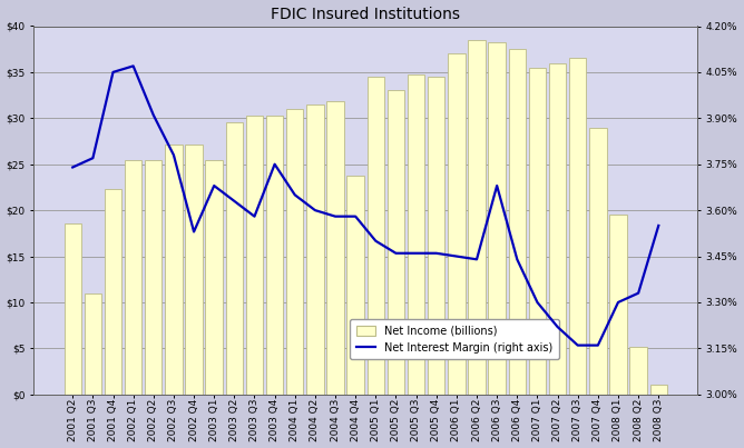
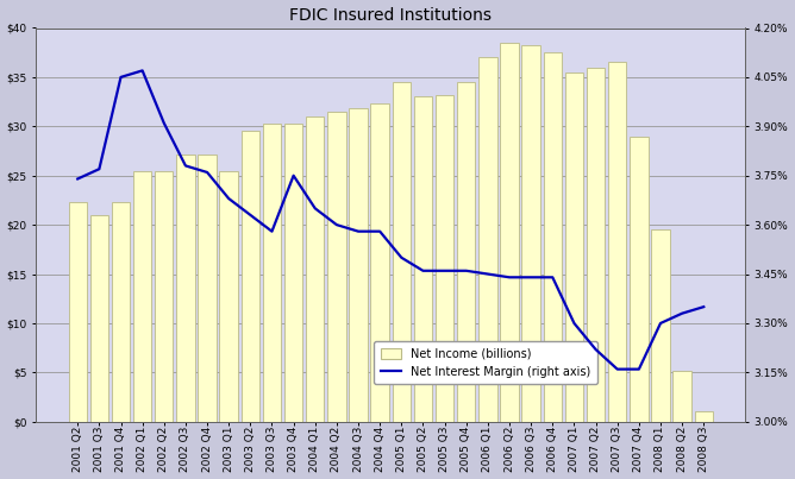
Net Income (billions)/2001 Q2: $18.6 -> $22.3
Net Income (billions)/2001 Q3: $11.0 -> $21.0
Net Interest Margin (right axis)/2002 Q4: 3.53% -> 3.76%
Net Income (billions)/2004 Q4: $23.8 -> $32.3
Net Income (billions)/2005 Q3: $34.8 -> $33.2
Net Interest Margin (right axis)/2006 Q3: 3.68% -> 3.44%
Net Interest Margin (right axis)/2008 Q3: 3.55% -> 3.35%
